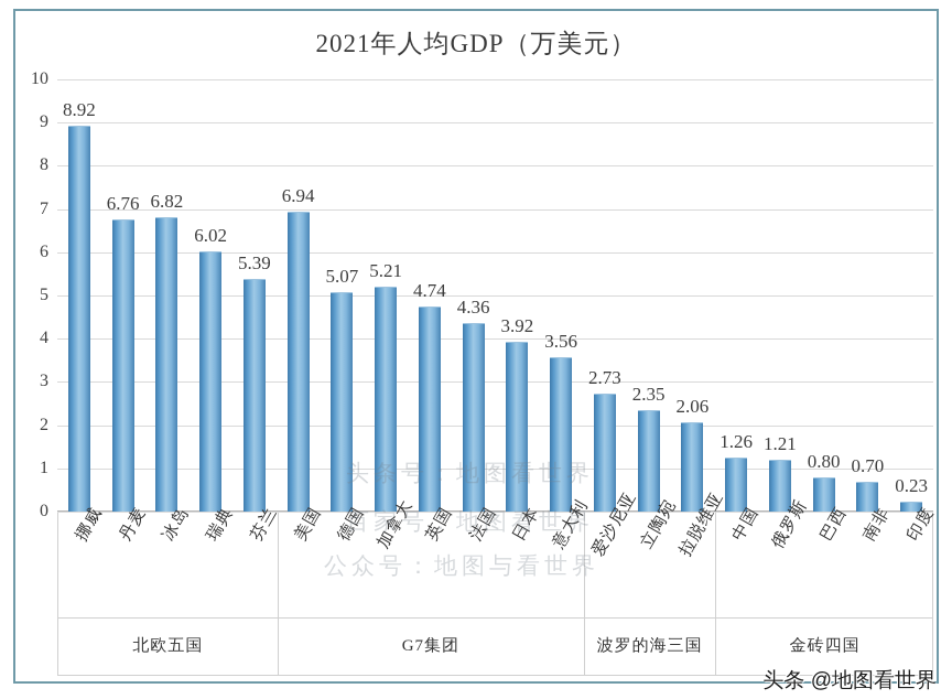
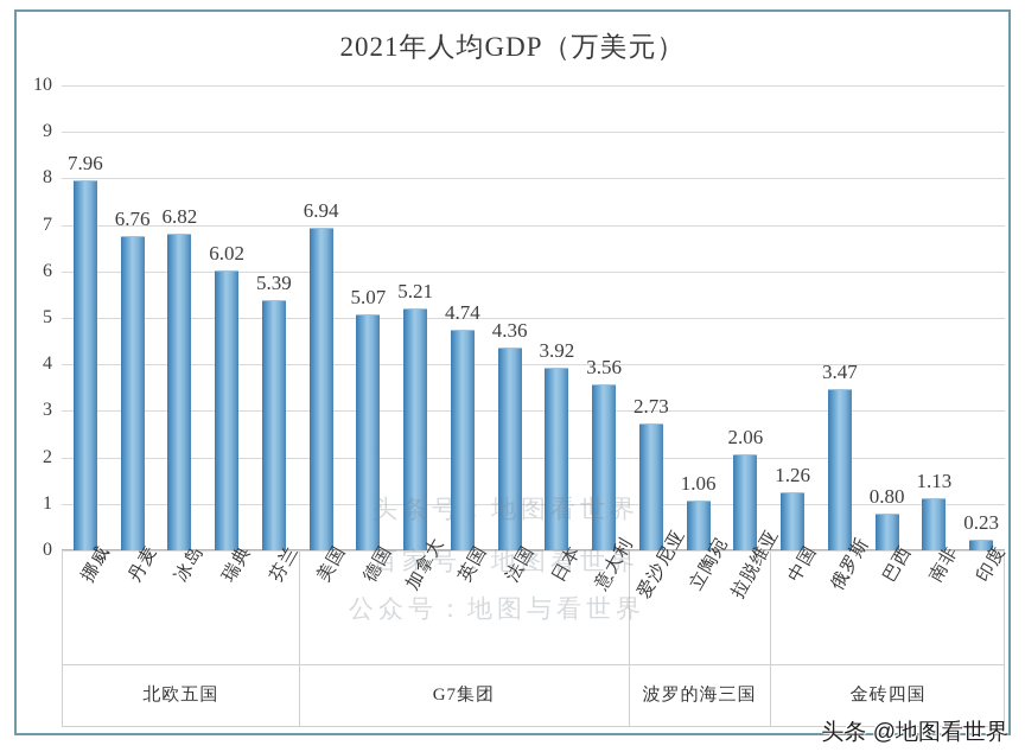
挪威: 8.92 -> 7.96
立陶宛: 2.35 -> 1.06
俄罗斯: 1.21 -> 3.47
南非: 0.70 -> 1.13
